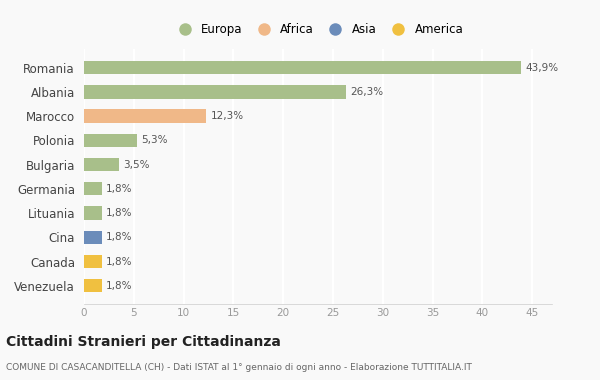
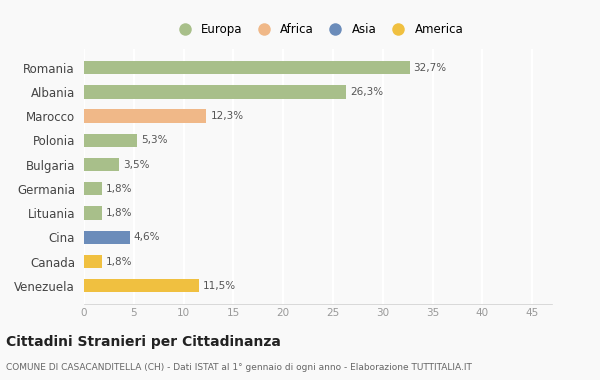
Romania: 43,9% -> 32,7%
Cina: 1,8% -> 4,6%
Venezuela: 1,8% -> 11,5%
